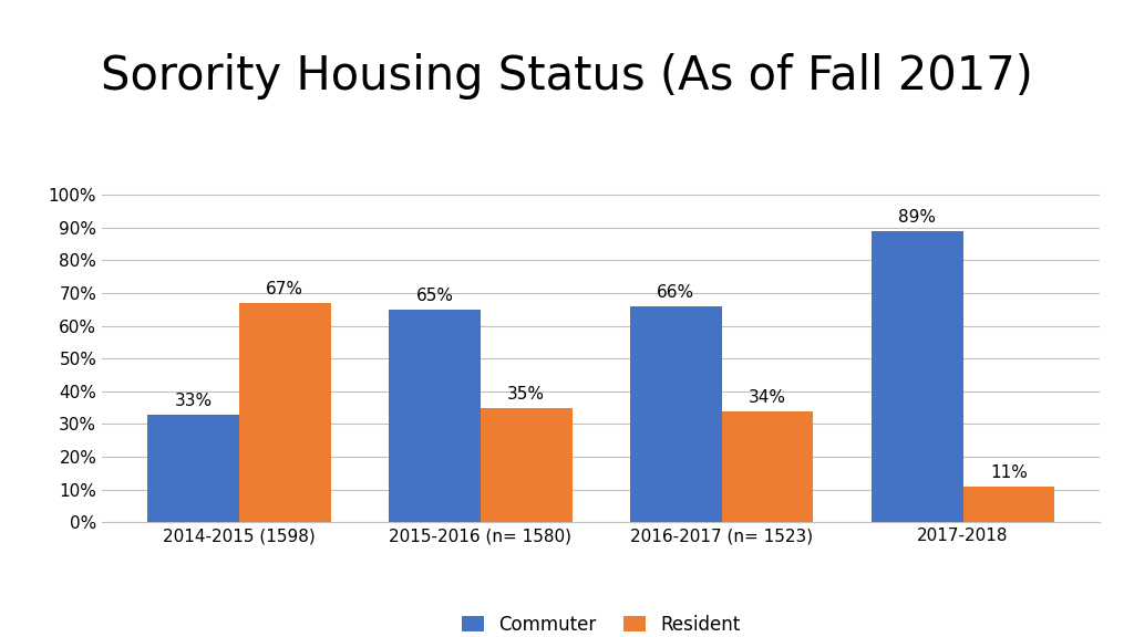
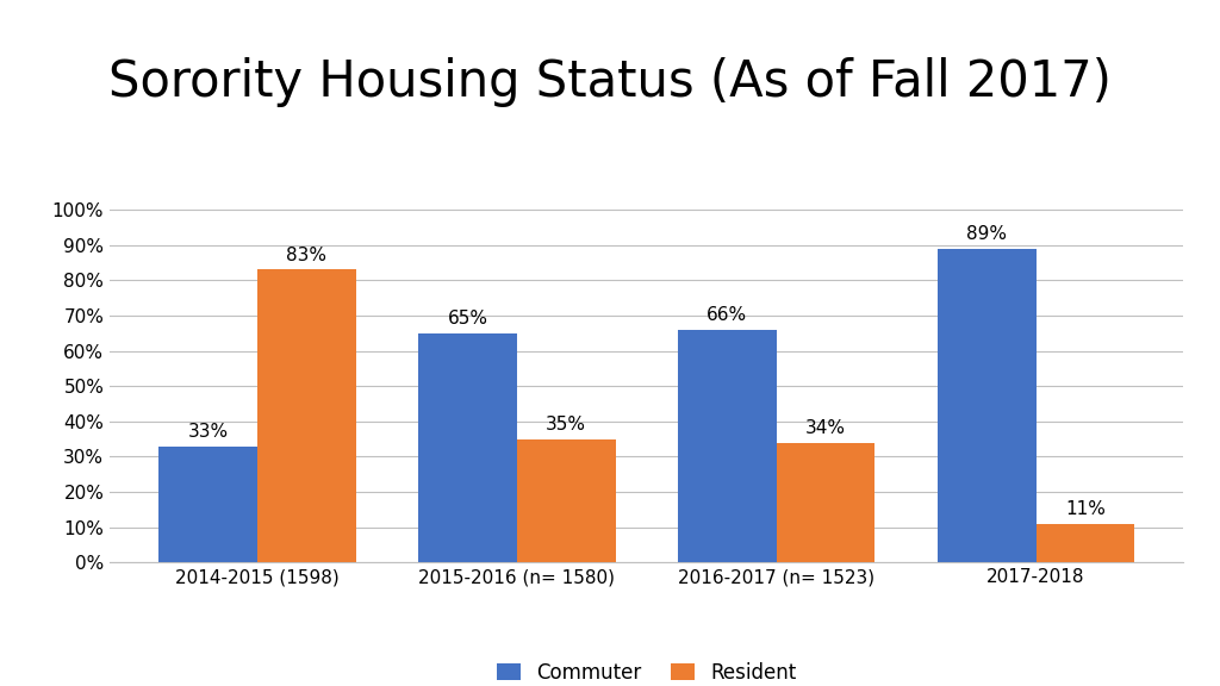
Resident/2014-2015 (1598): 67% -> 83%
